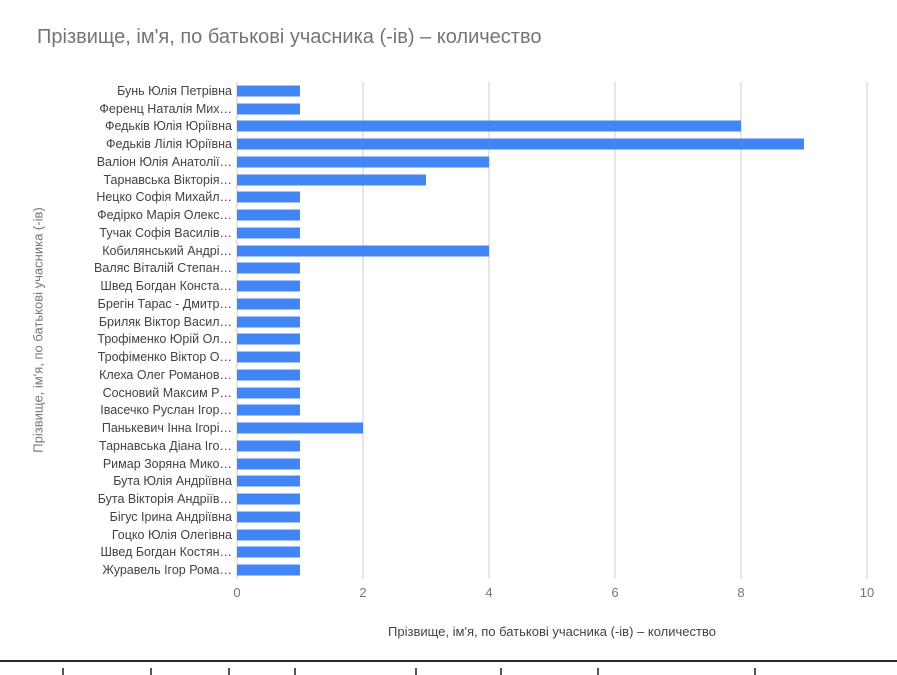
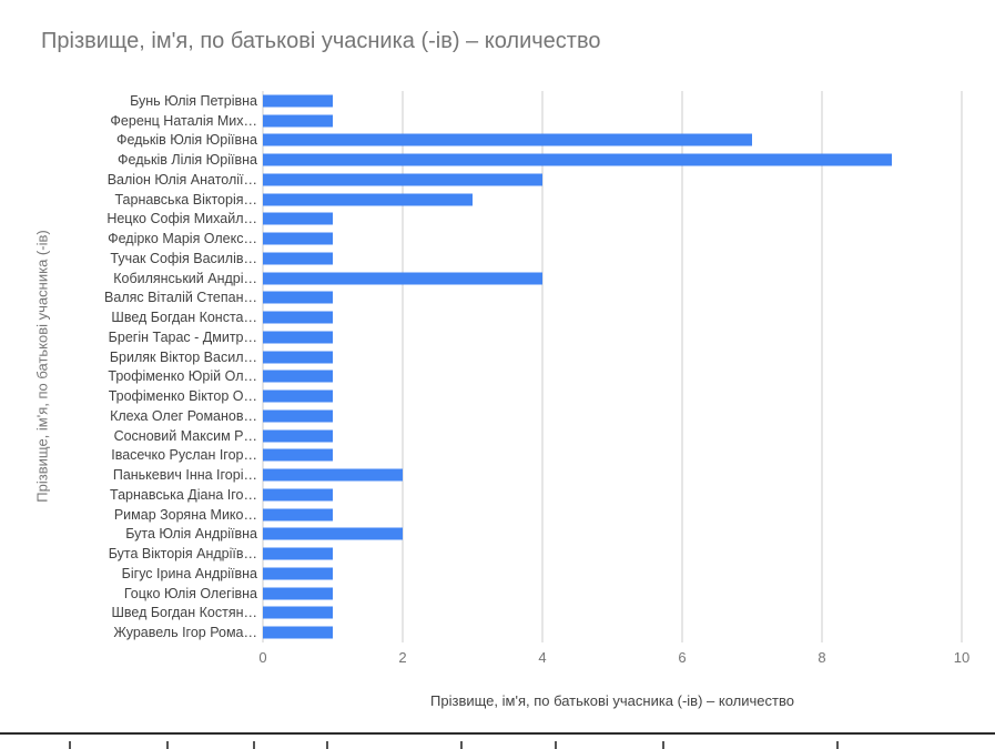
Федьків Юлія Юріївна: 8 -> 7
Бута Юлія Андріївна: 1 -> 2
